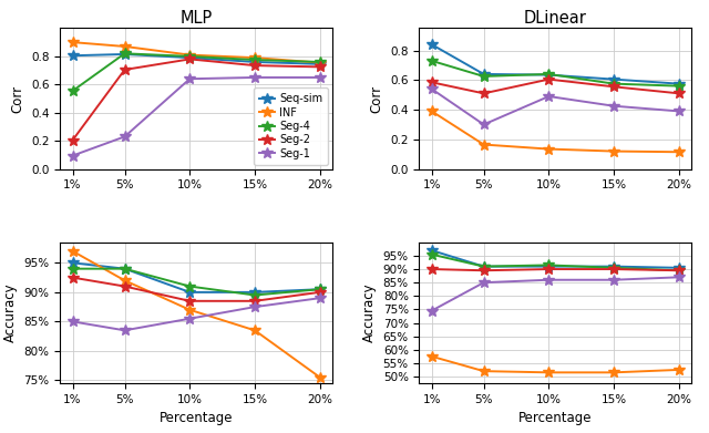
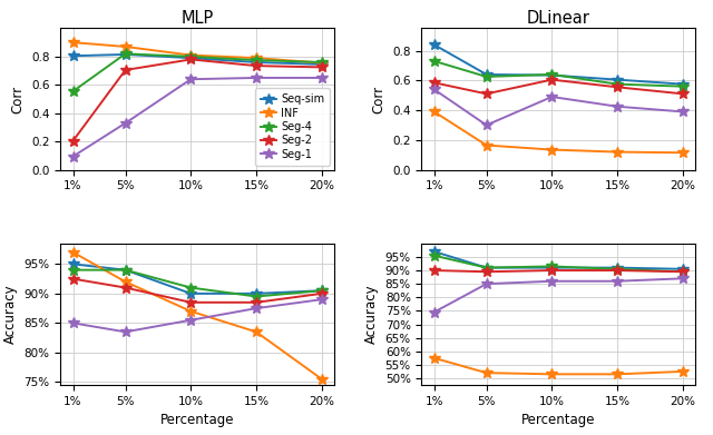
MLP/Seg-1/5%: 0.23 -> 0.33
